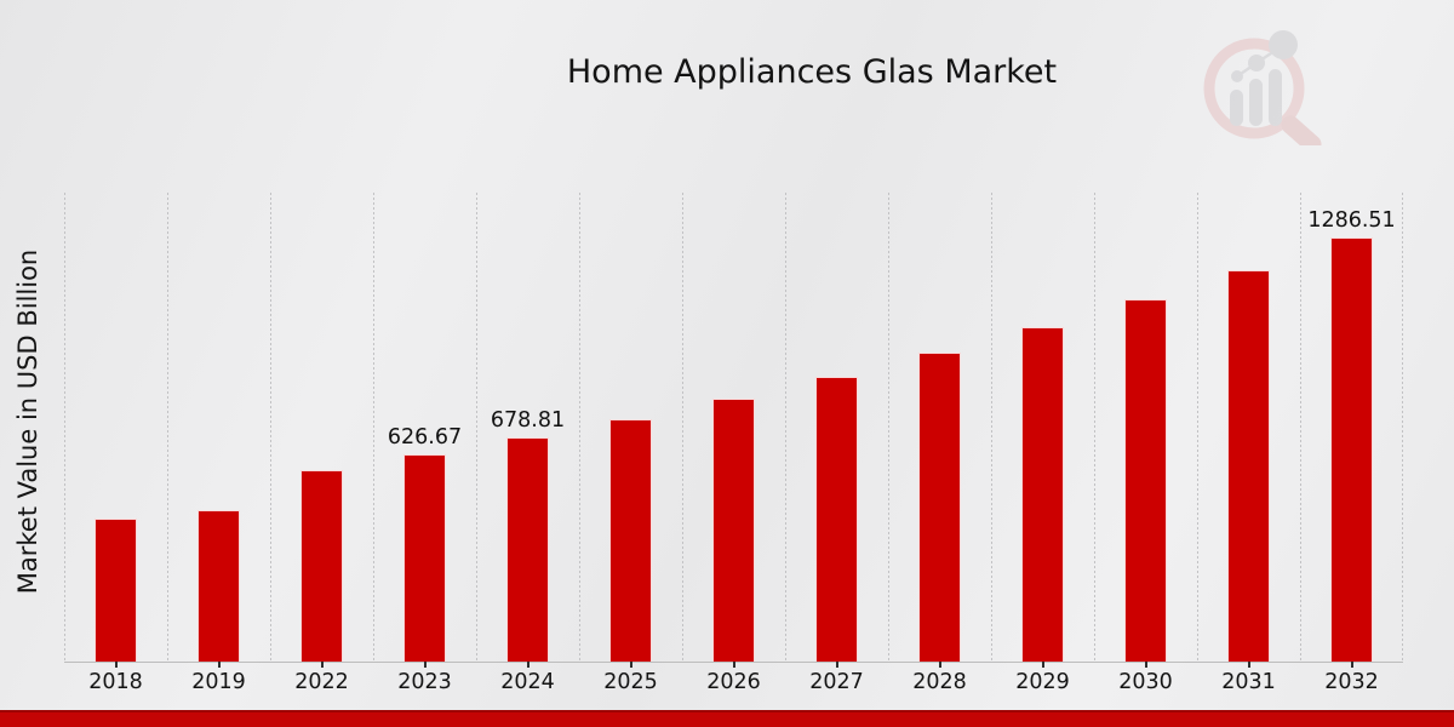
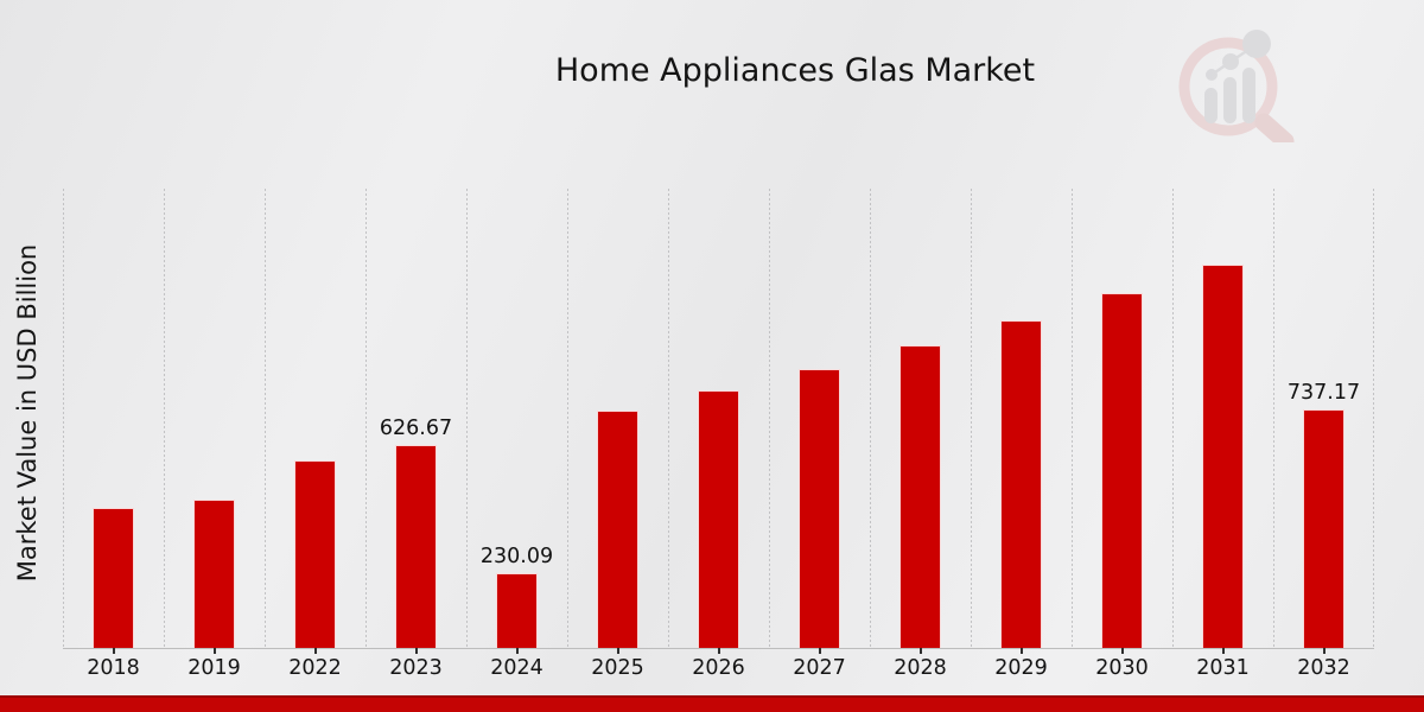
2024: 678.81 -> 230.09
2032: 1286.51 -> 737.17
